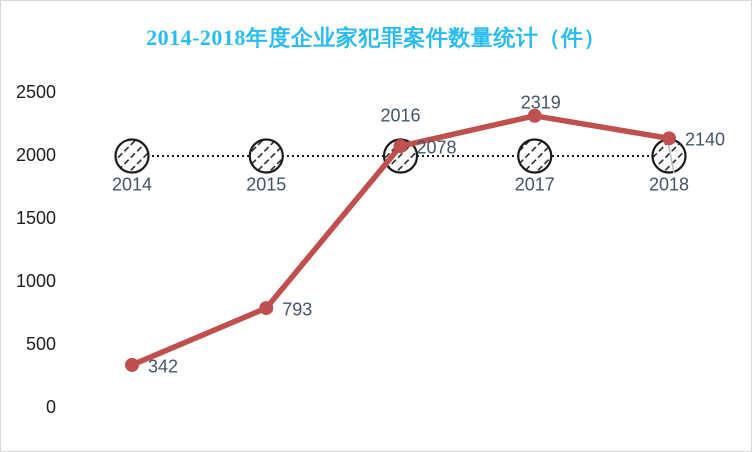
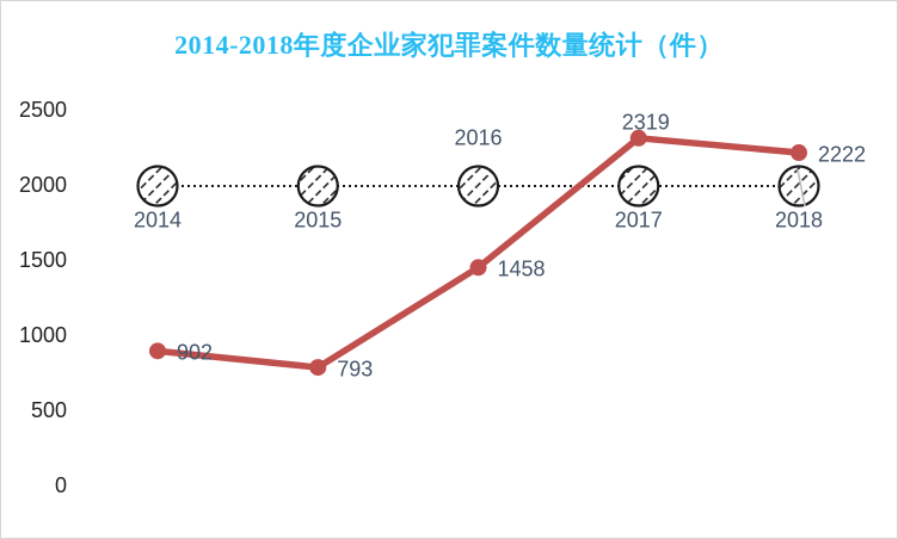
2014: 342 -> 902
2016: 2078 -> 1458
2018: 2140 -> 2222
